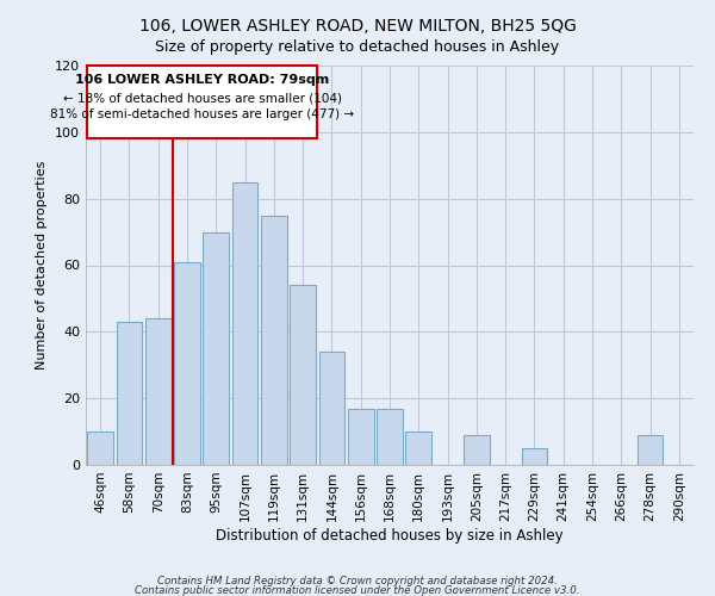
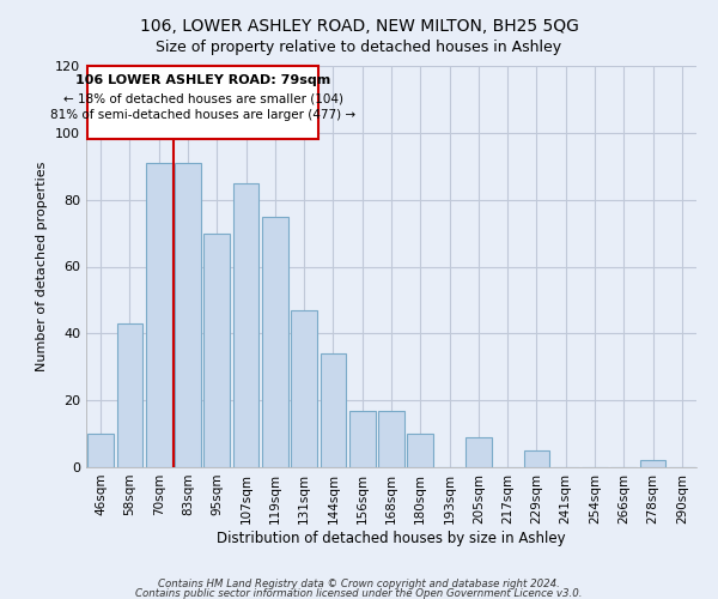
70sqm: 44 -> 91
83sqm: 61 -> 91
131sqm: 54 -> 47
278sqm: 9 -> 2
